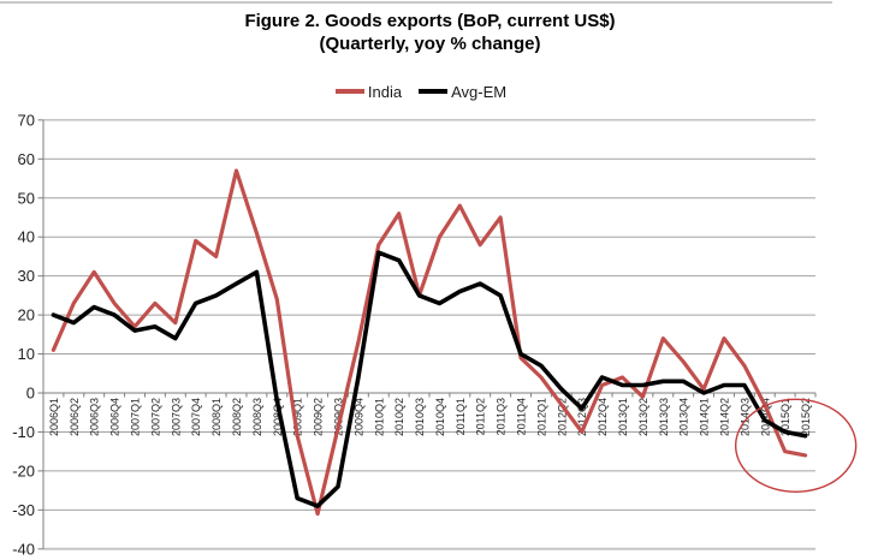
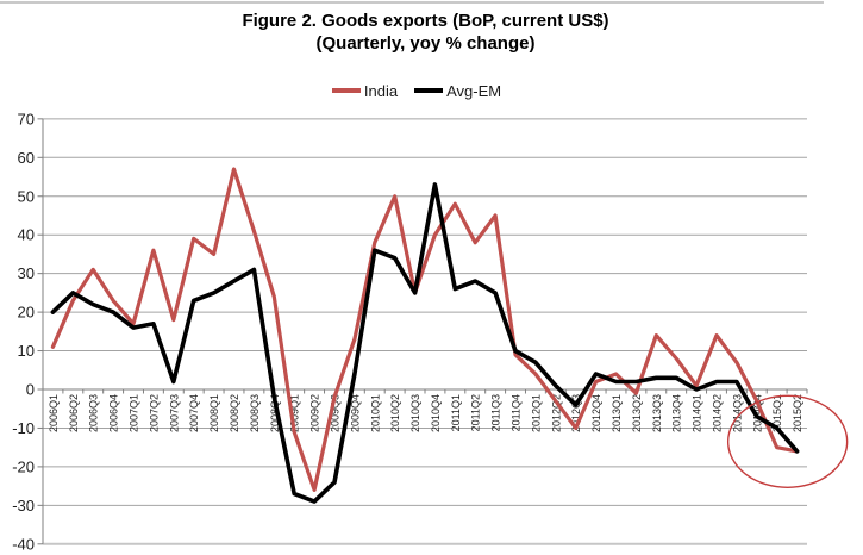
Avg-EM/2006Q2: 18 -> 25
India/2007Q2: 23 -> 36
Avg-EM/2007Q3: 14 -> 2
India/2009Q2: -31 -> -26
India/2009Q3: -9 -> -2
India/2010Q2: 46 -> 50
Avg-EM/2010Q4: 23 -> 53
Avg-EM/2015Q2: -11 -> -16
